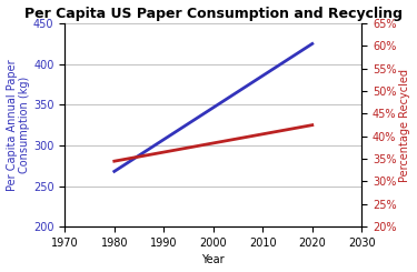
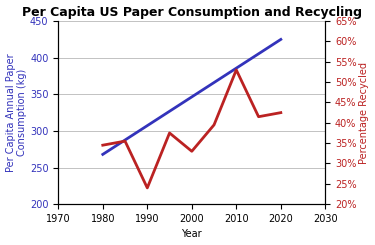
1990: 36.5% -> 24.0%
2000: 38.5% -> 33.0%
2010: 40.5% -> 53.0%
